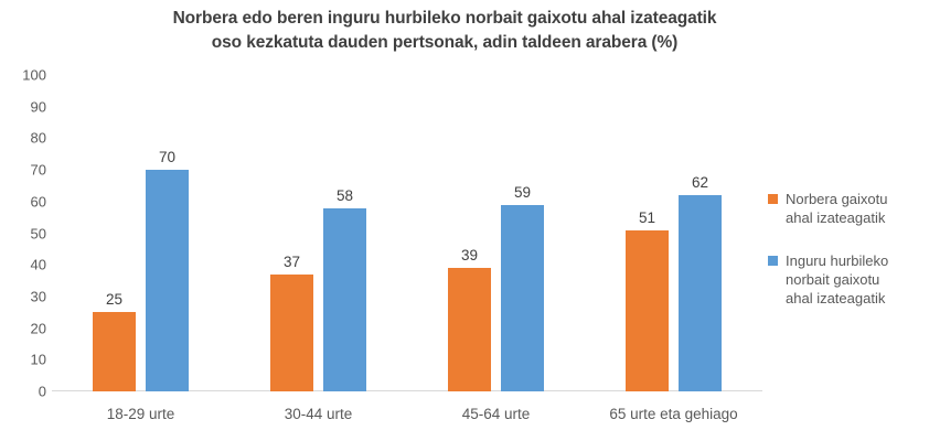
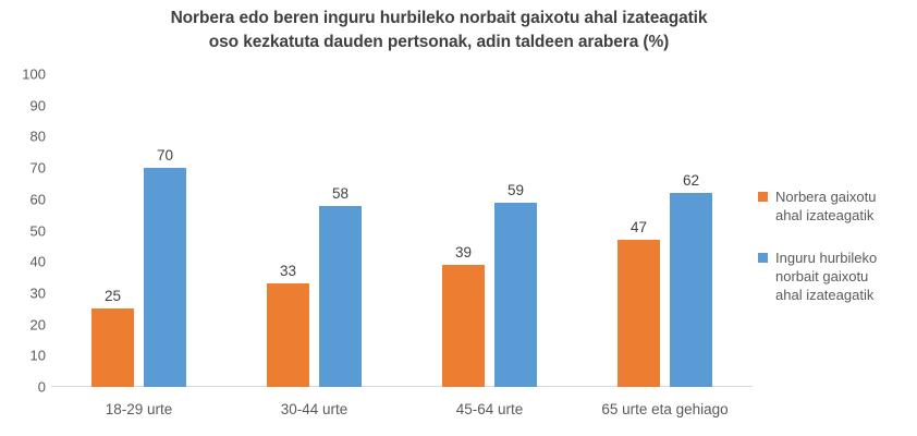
Norbera gaixotu ahal izateagatik/30-44 urte: 37 -> 33
Norbera gaixotu ahal izateagatik/65 urte eta gehiago: 51 -> 47
